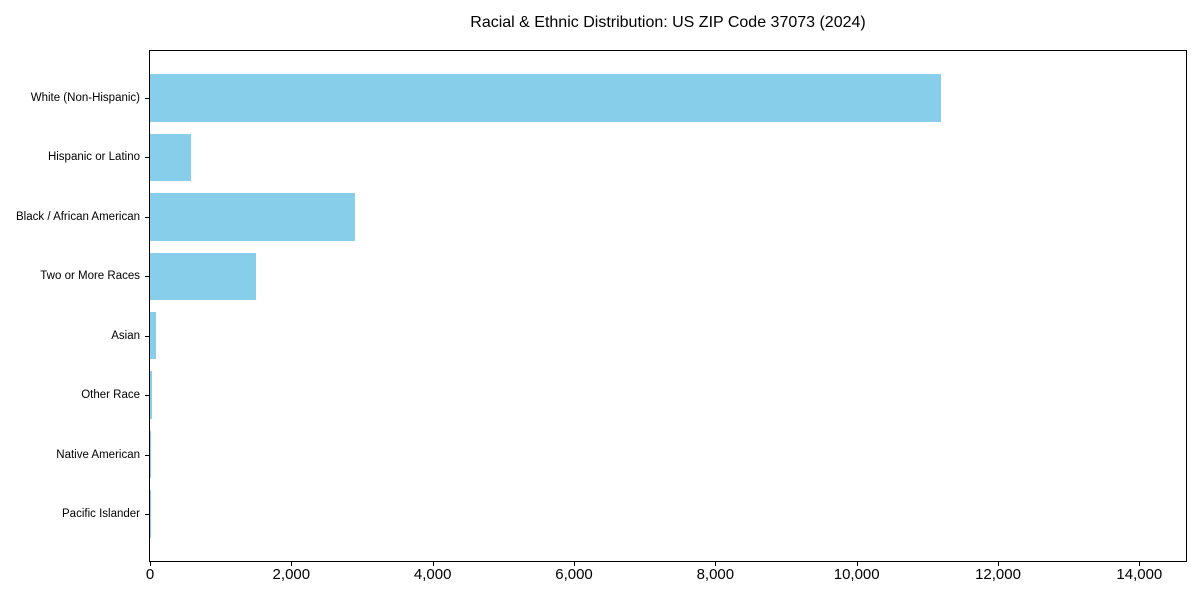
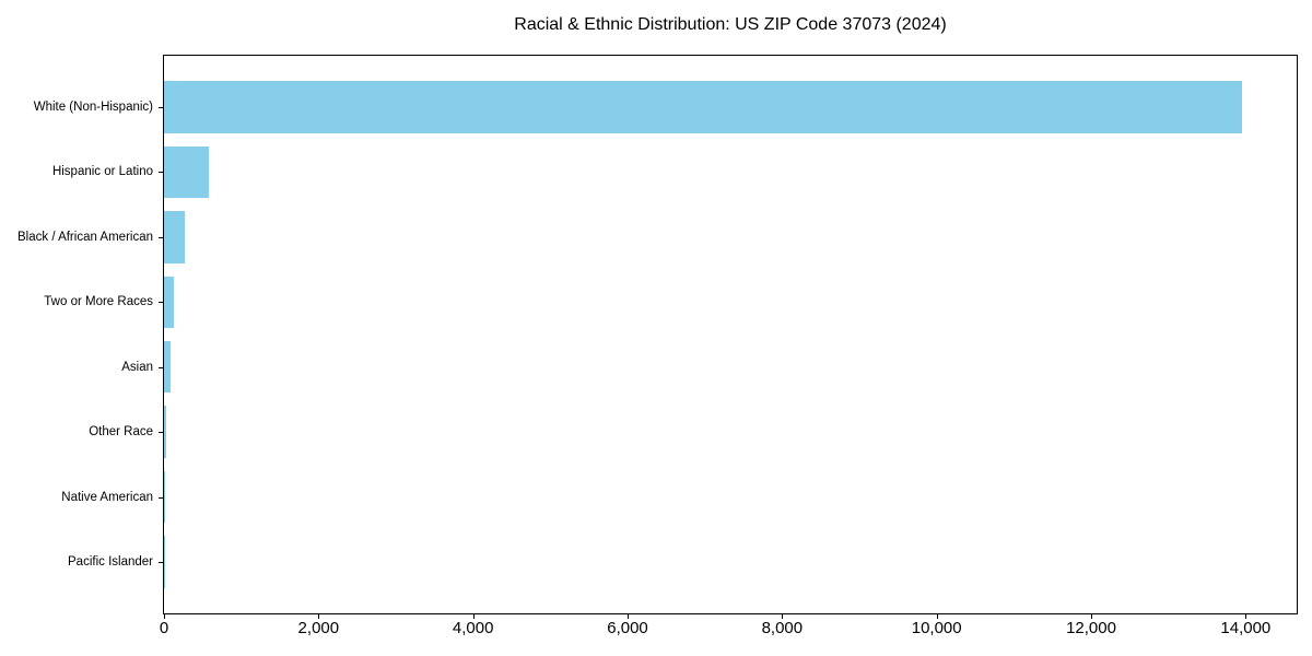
White (Non-Hispanic): 11200 -> 14000
Black / African American: 2900 -> 300
Two or More Races: 1500 -> 100
